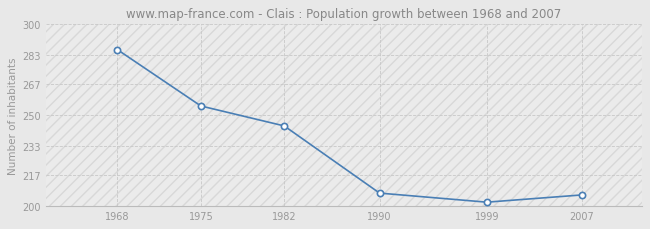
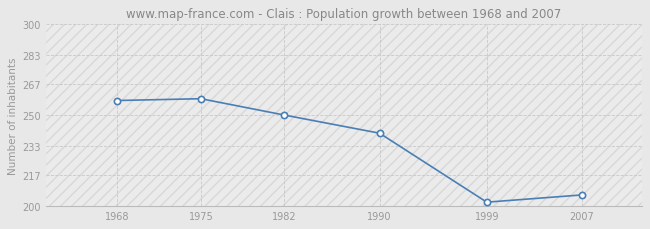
1968: 286 -> 258
1975: 255 -> 259
1982: 244 -> 250
1990: 207 -> 240
